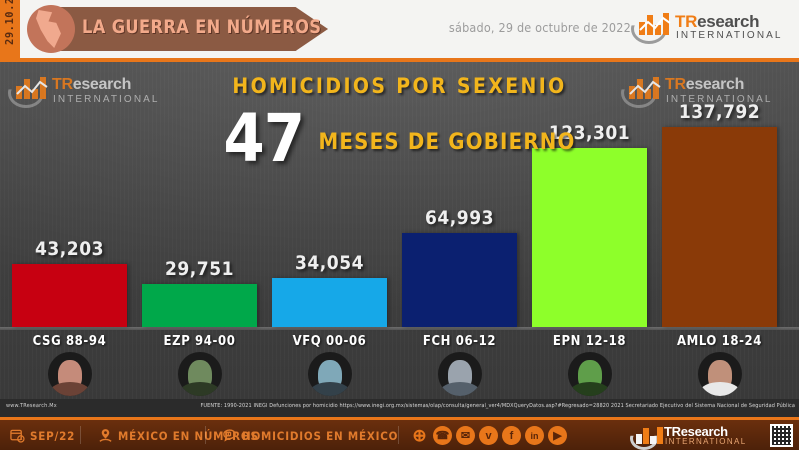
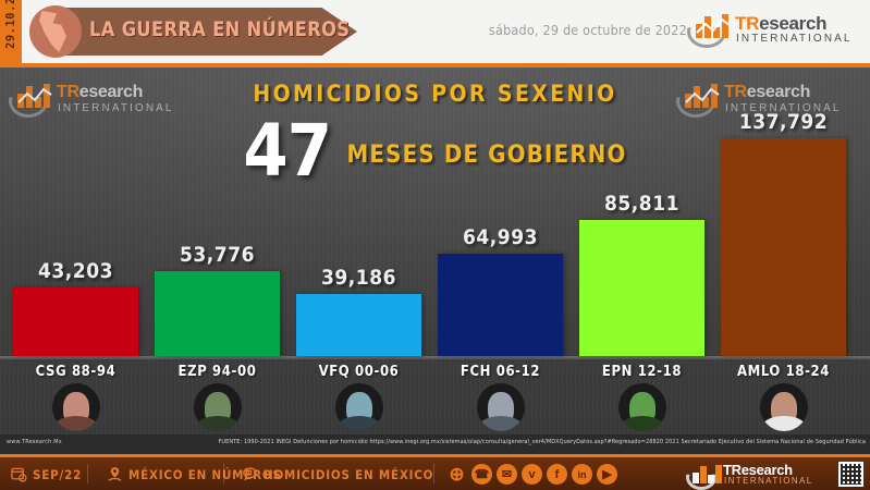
EZP 94-00: 29,751 -> 53,776
VFQ 00-06: 34,054 -> 39,186
EPN 12-18: 123,301 -> 85,811
